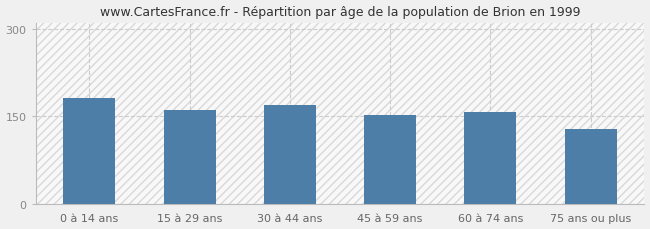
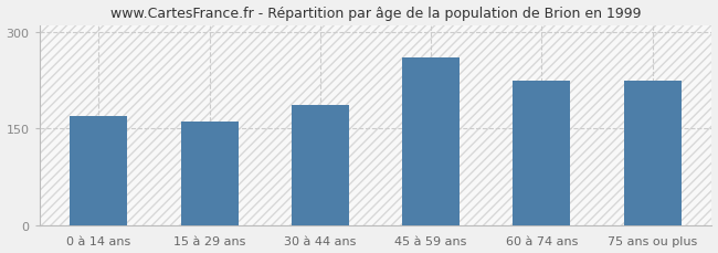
0 à 14 ans: 182 -> 170
30 à 44 ans: 170 -> 186
45 à 59 ans: 152 -> 260
60 à 74 ans: 157 -> 224
75 ans ou plus: 128 -> 224
